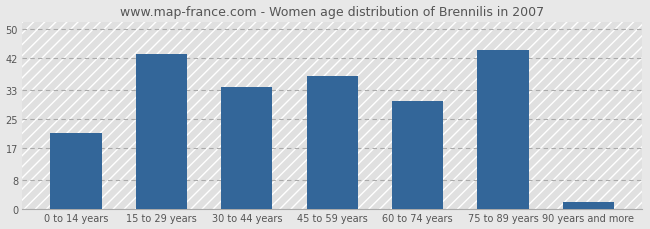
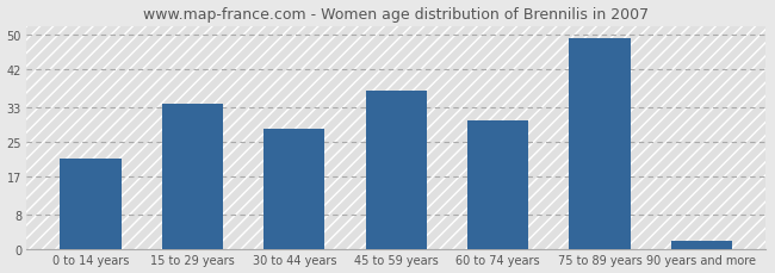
15 to 29 years: 43 -> 34
30 to 44 years: 34 -> 28
75 to 89 years: 44 -> 49
